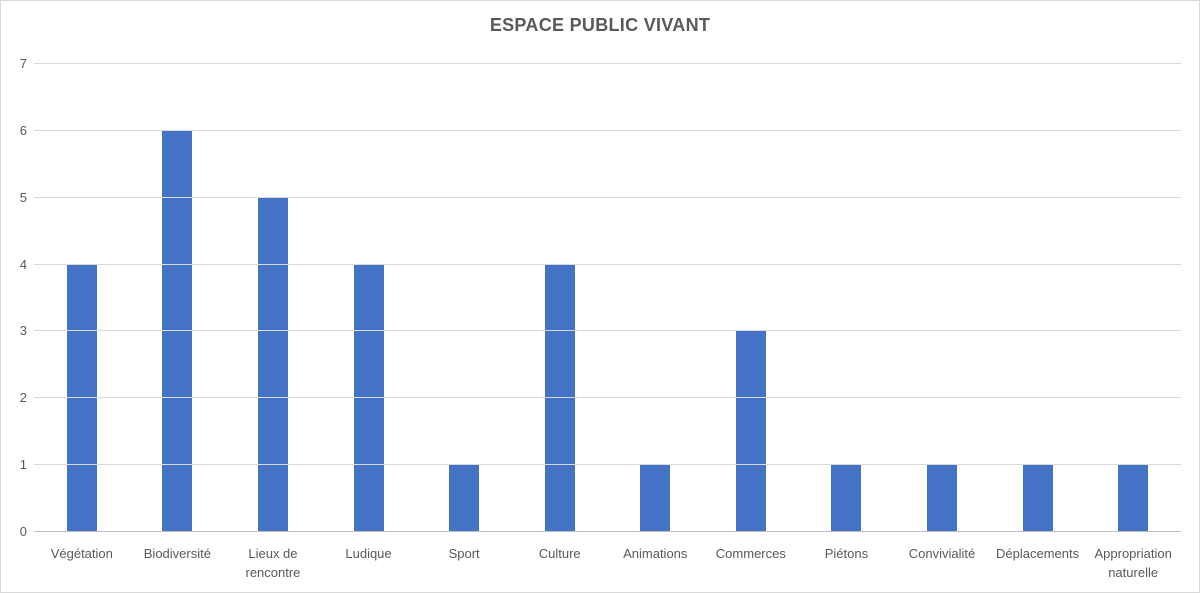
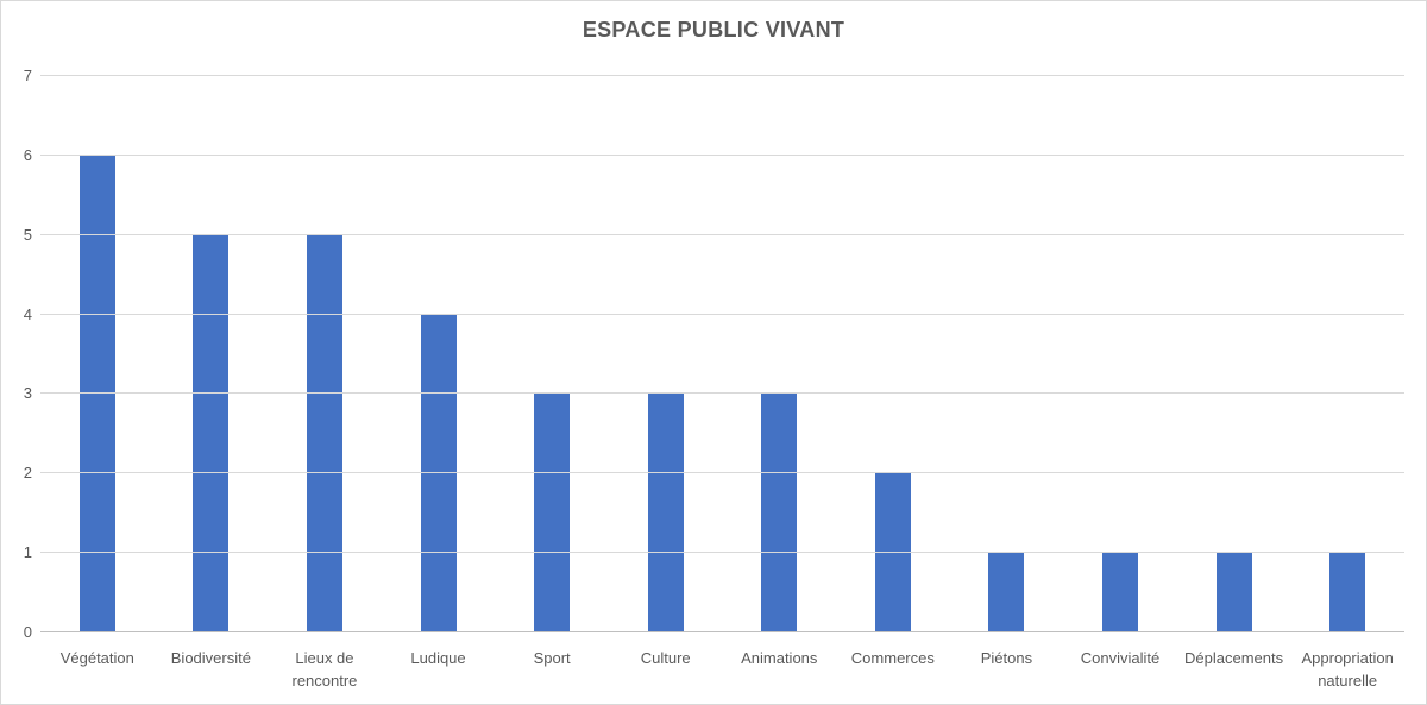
Végétation: 4 -> 6
Biodiversité: 6 -> 5
Sport: 1 -> 3
Culture: 4 -> 3
Animations: 1 -> 3
Commerces: 3 -> 2
